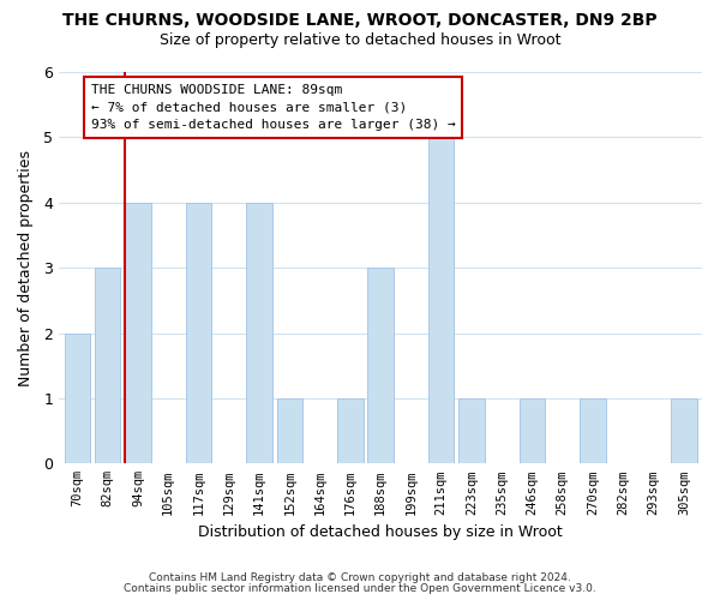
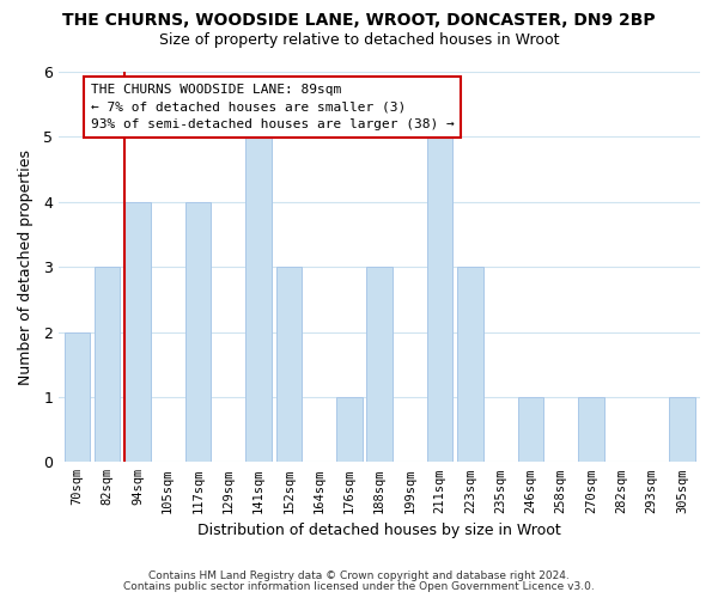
141sqm: 4 -> 5
152sqm: 1 -> 3
223sqm: 1 -> 3
